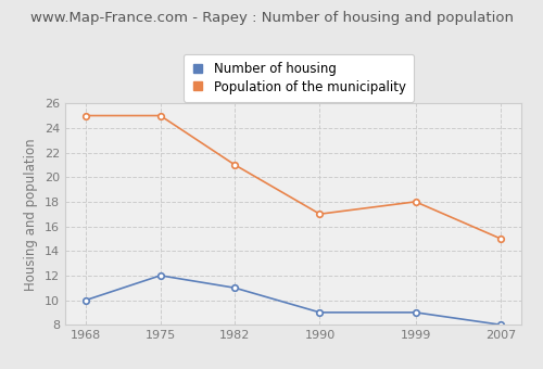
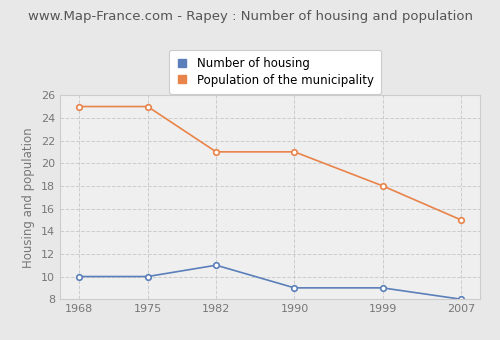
Number of housing/1975: 12 -> 10
Population of the municipality/1990: 17 -> 21
